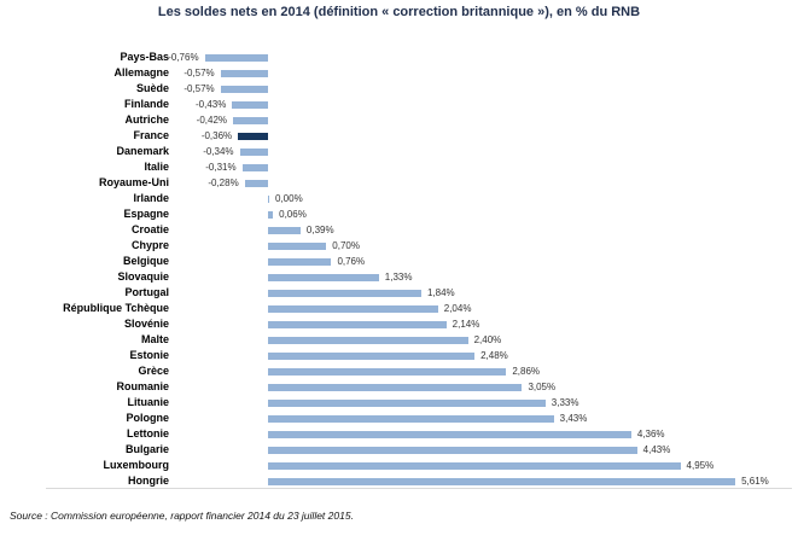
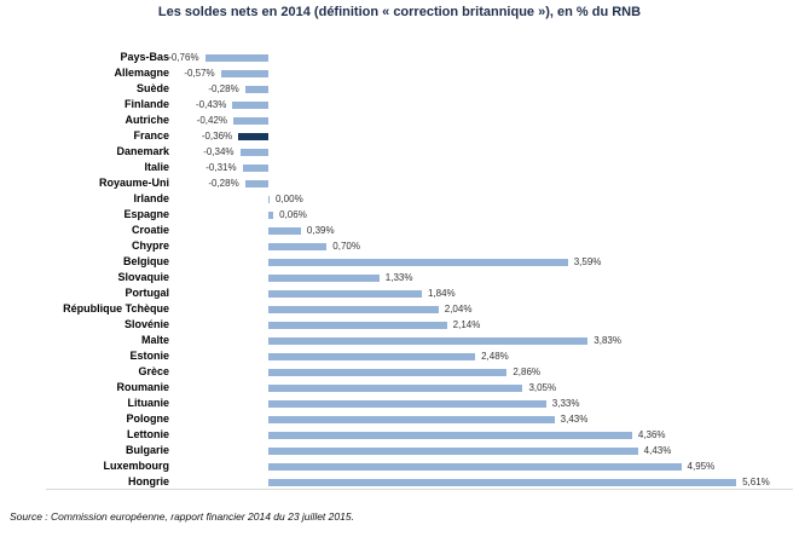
Suède: -0,57% -> -0,28%
Belgique: 0,76% -> 3,59%
Malte: 2,40% -> 3,83%
